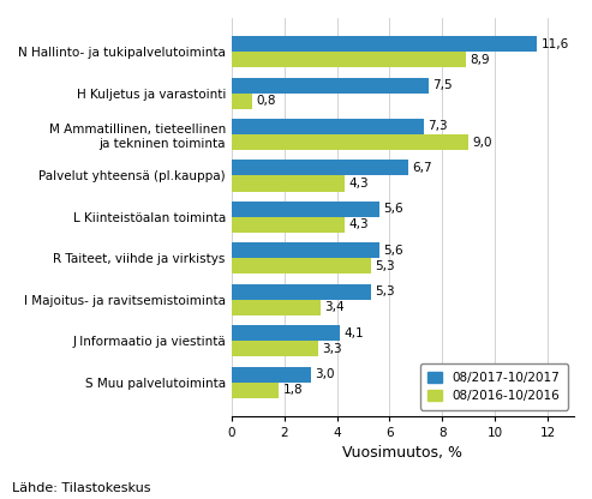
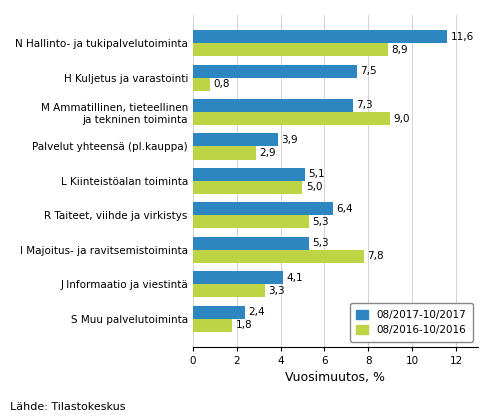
08/2017-10/2017/Palvelut yhteensä (pl.kauppa): 6,7 -> 3,9
08/2016-10/2016/Palvelut yhteensä (pl.kauppa): 4,3 -> 2,9
08/2017-10/2017/L Kiinteistöalan toiminta: 5,6 -> 5,1
08/2016-10/2016/L Kiinteistöalan toiminta: 4,3 -> 5,0
08/2017-10/2017/R Taiteet, viihde ja virkistys: 5,6 -> 6,4
08/2016-10/2016/I Majoitus- ja ravitsemistoiminta: 3,4 -> 7,8
08/2017-10/2017/S Muu palvelutoiminta: 3,0 -> 2,4
